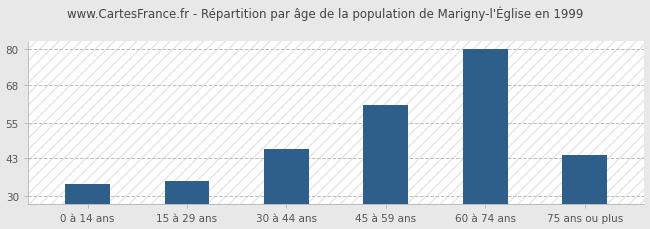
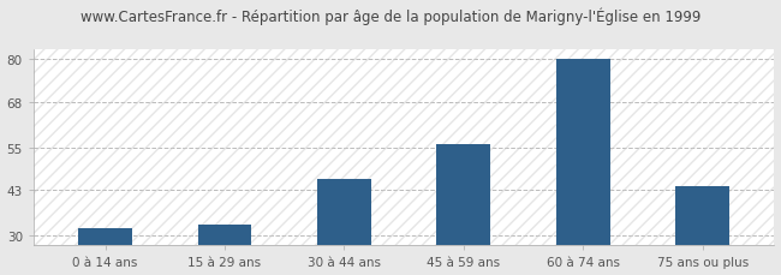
0 à 14 ans: 34 -> 32
15 à 29 ans: 35 -> 33
45 à 59 ans: 61 -> 56
